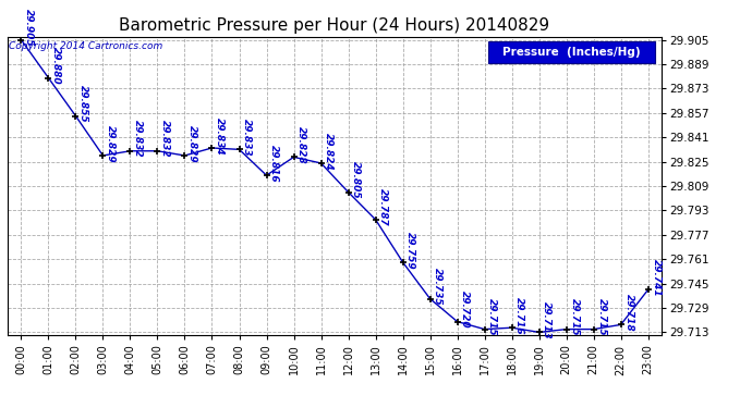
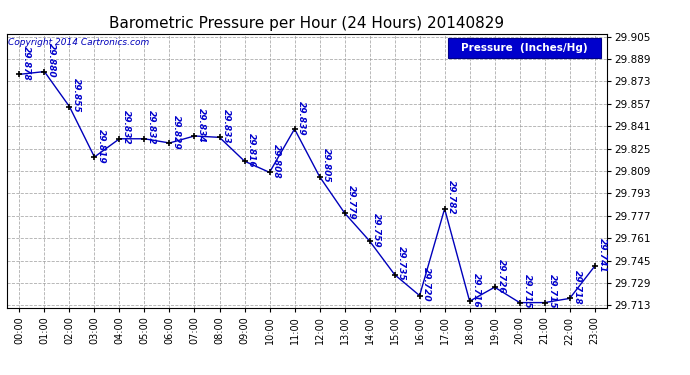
00:00: 29.905 -> 29.878
03:00: 29.829 -> 29.819
10:00: 29.828 -> 29.808
11:00: 29.824 -> 29.839
13:00: 29.787 -> 29.779
17:00: 29.715 -> 29.782
19:00: 29.713 -> 29.726
